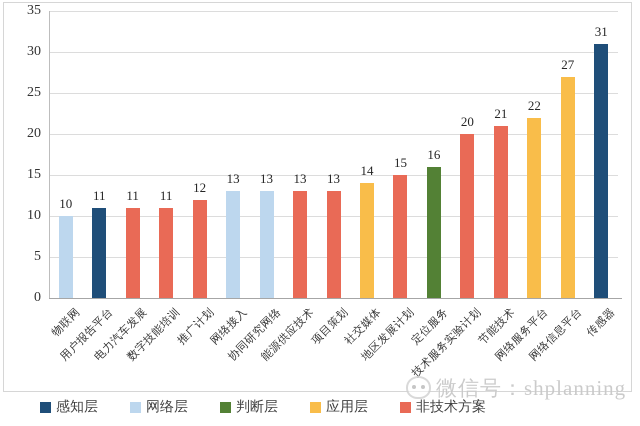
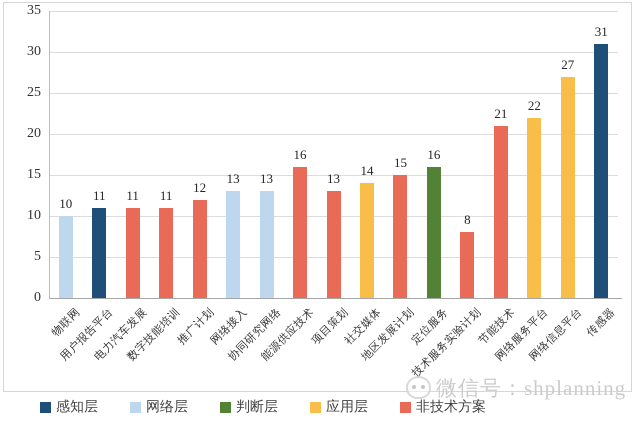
能源供应技术: 13 -> 16
技术服务实验计划: 20 -> 8
